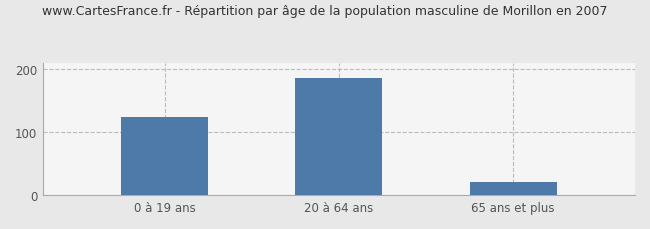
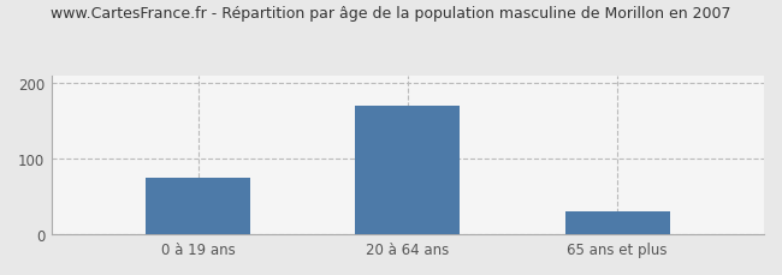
0 à 19 ans: 124 -> 75
20 à 64 ans: 186 -> 170
65 ans et plus: 22 -> 30
